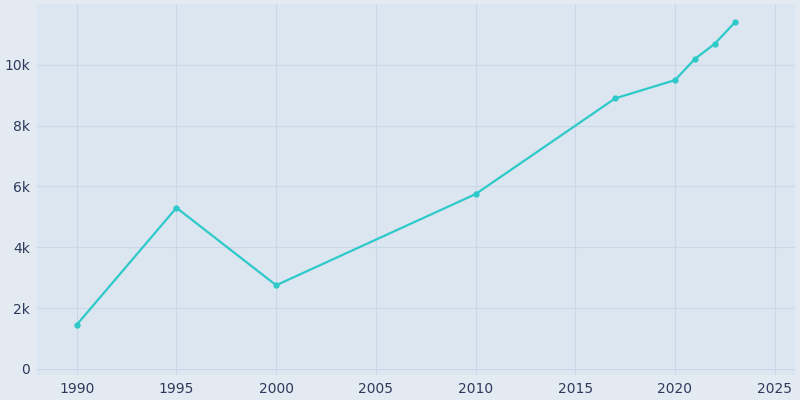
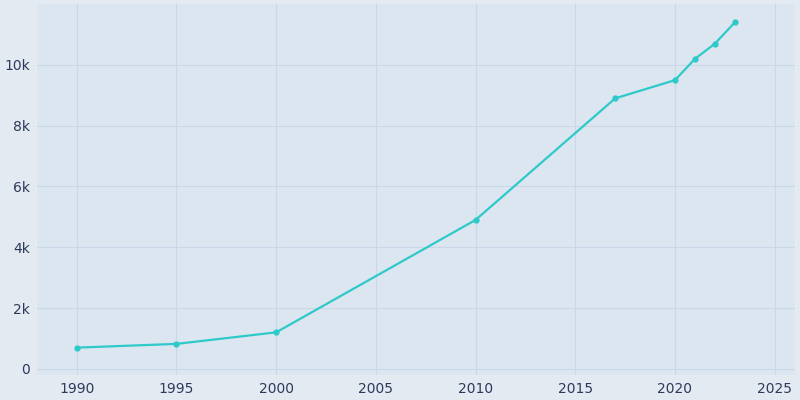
1990: 1.45k -> 0.70k
1995: 5.30k -> 0.82k
2000: 2.75k -> 1.20k
2010: 5.75k -> 4.90k
